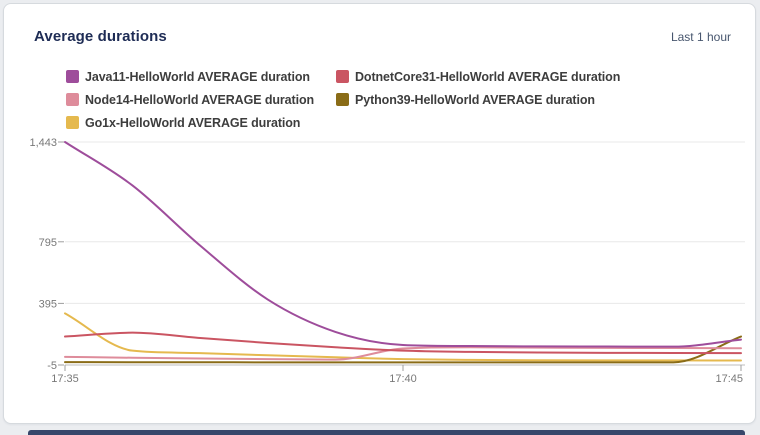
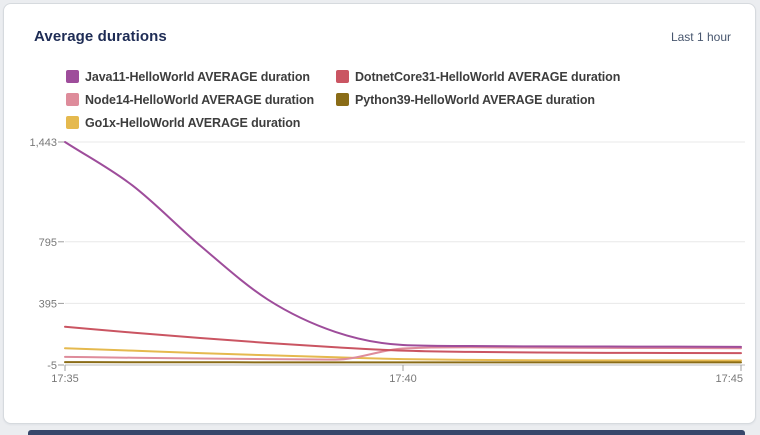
DotnetCore31-HelloWorld AVERAGE duration/17:35: 180 -> 240
Go1x-HelloWorld AVERAGE duration/17:35: 330 -> 100
Java11-HelloWorld AVERAGE duration/17:45: 160 -> 110
Python39-HelloWorld AVERAGE duration/17:45: 180 -> 10
